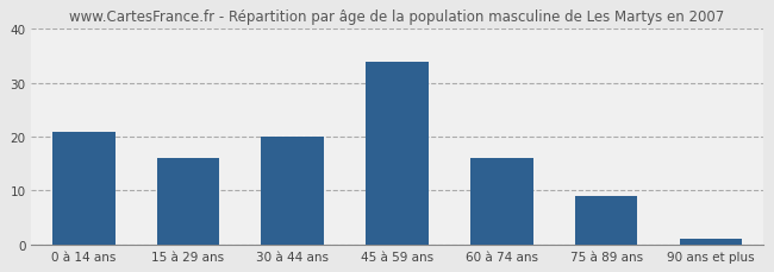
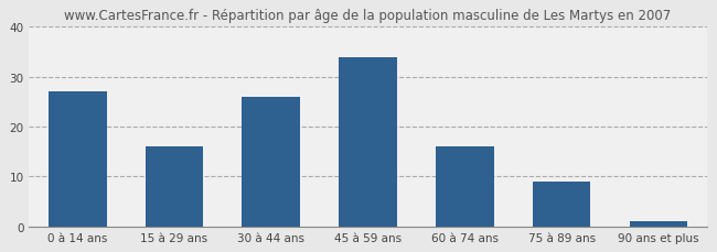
0 à 14 ans: 21 -> 27
30 à 44 ans: 20 -> 26
